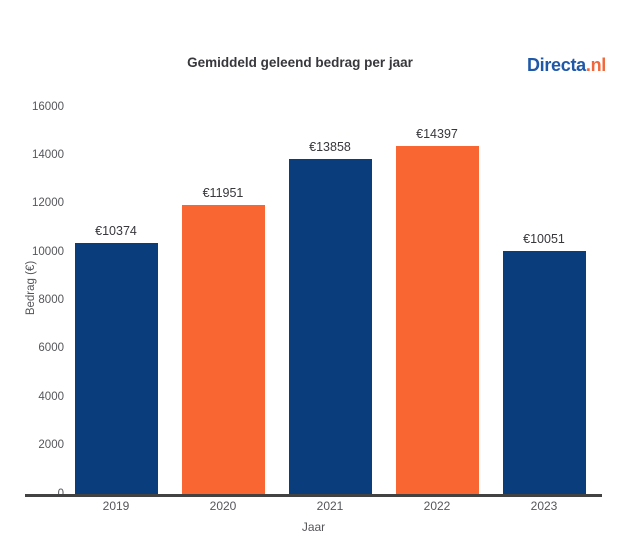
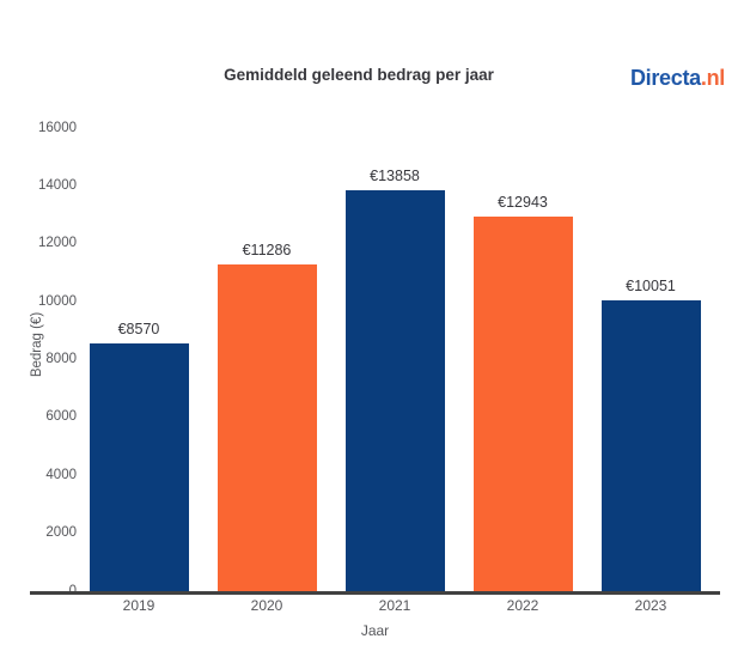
2019: €10374 -> €8570
2020: €11951 -> €11286
2022: €14397 -> €12943
